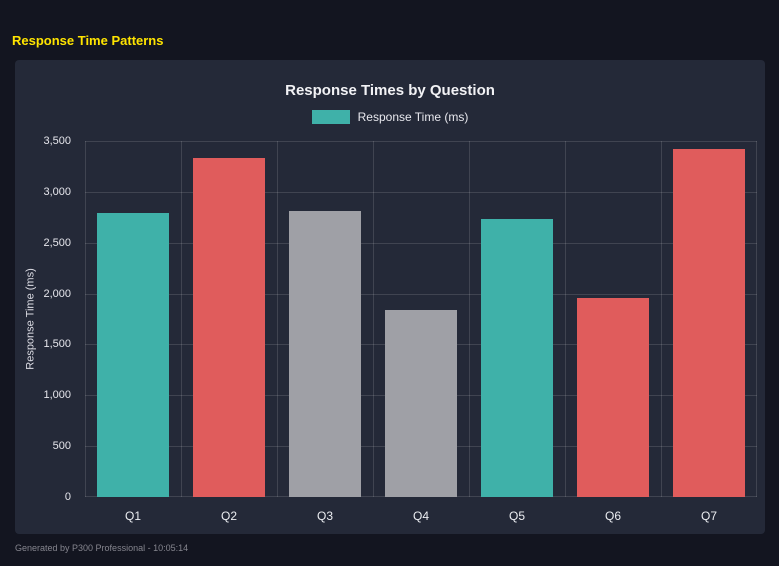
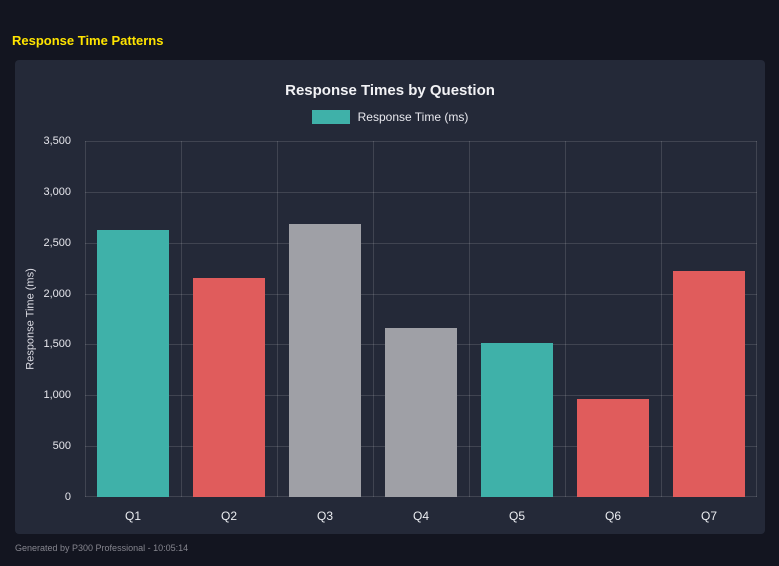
Q1: 2790 -> 2630
Q2: 3330 -> 2150
Q3: 2810 -> 2680
Q4: 1840 -> 1660
Q5: 2730 -> 1510
Q6: 1960 -> 960
Q7: 3420 -> 2220
